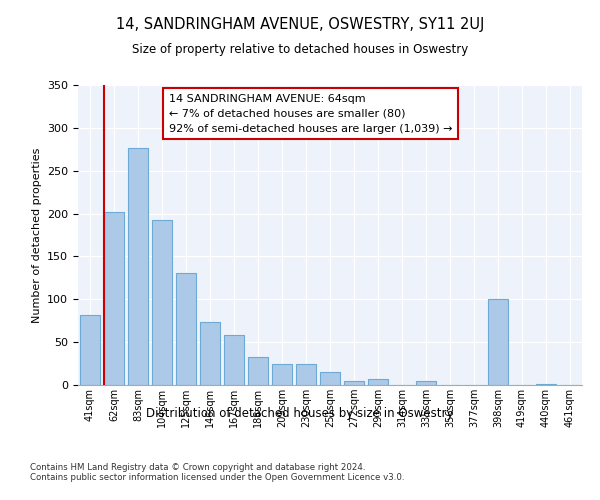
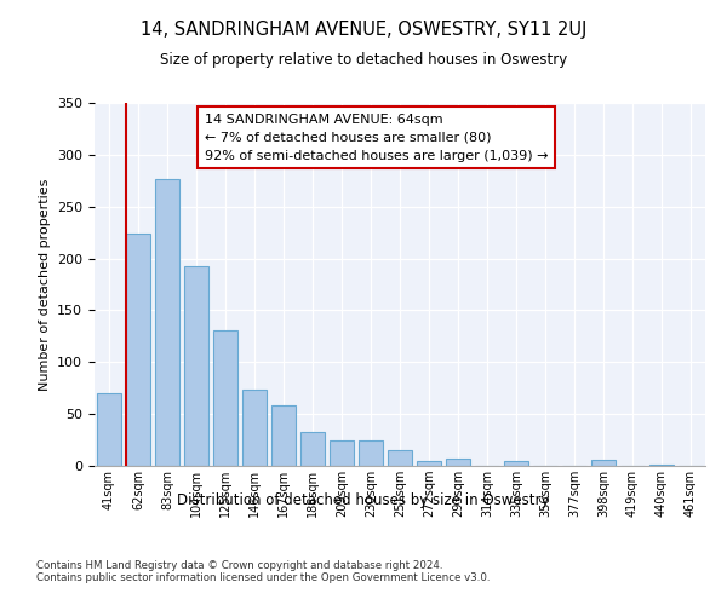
41sqm: 82 -> 70
62sqm: 202 -> 224
398sqm: 100 -> 6
